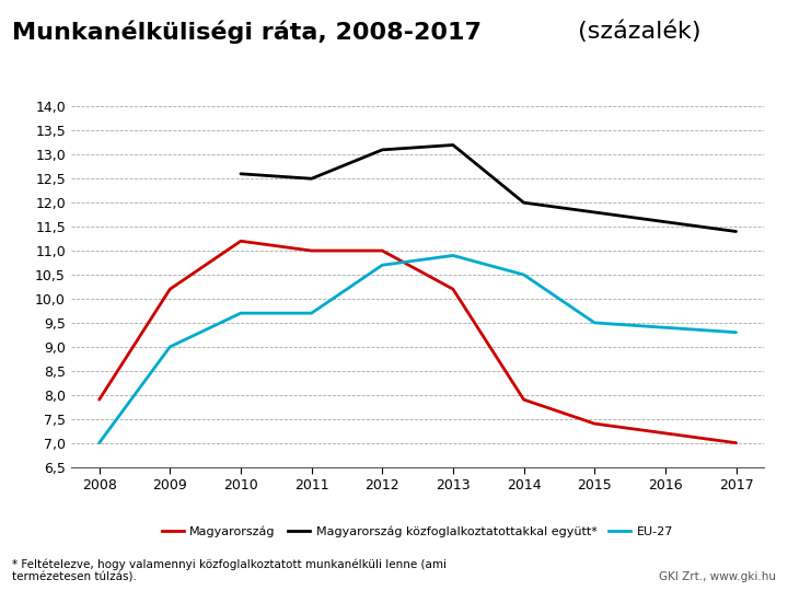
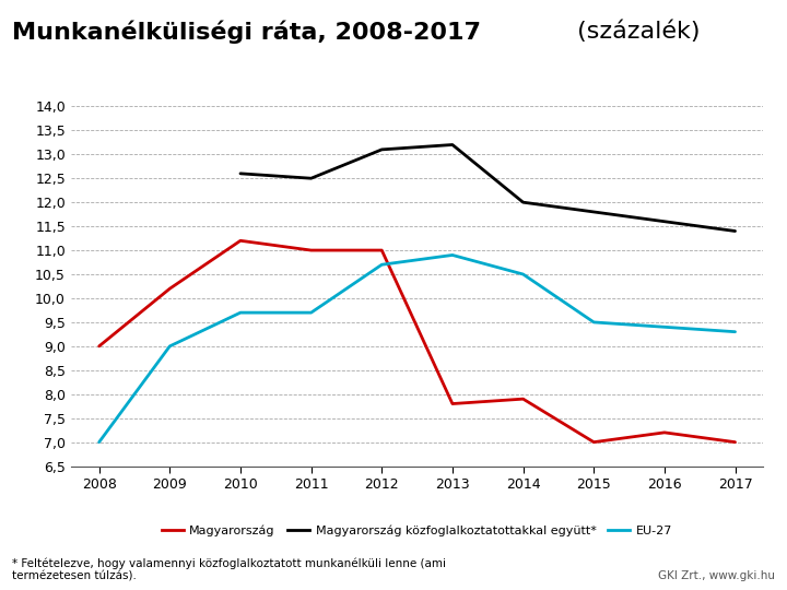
Magyarország/2008: 7,9 -> 9,0
Magyarország/2013: 10,2 -> 7,8
Magyarország/2015: 7,4 -> 7,0
